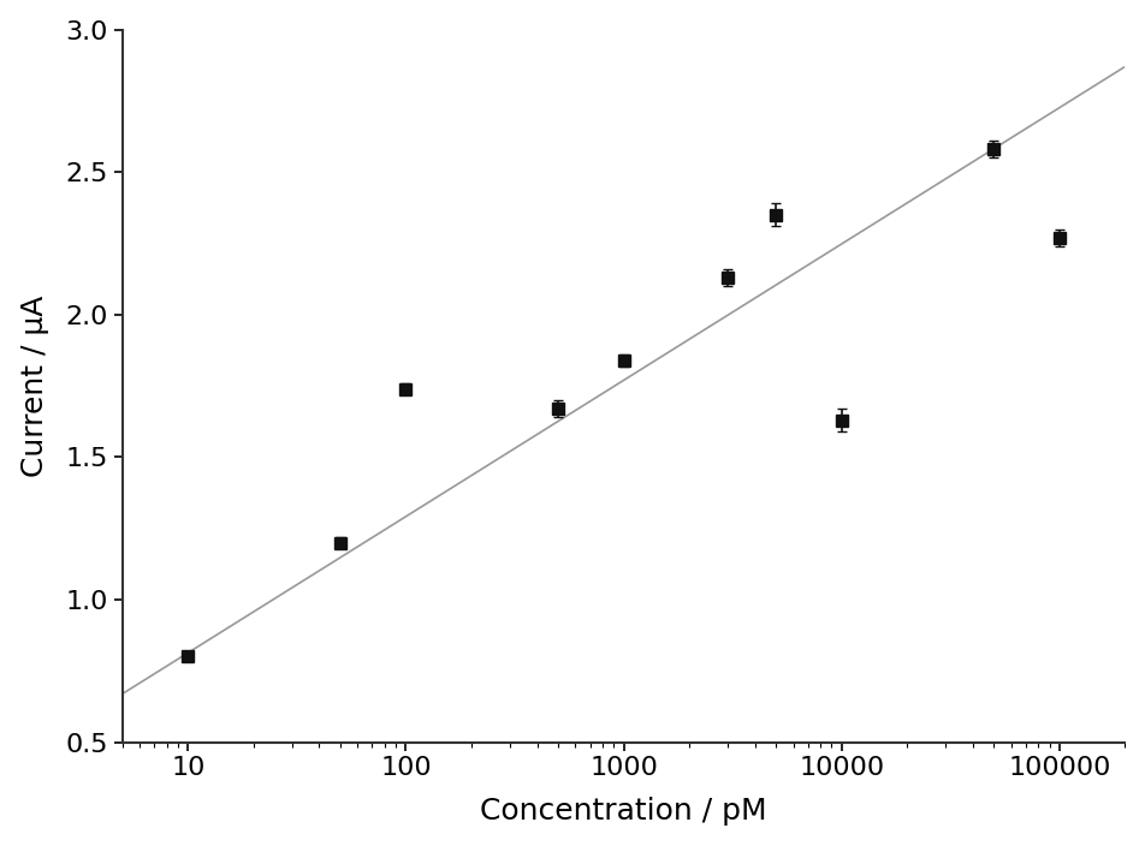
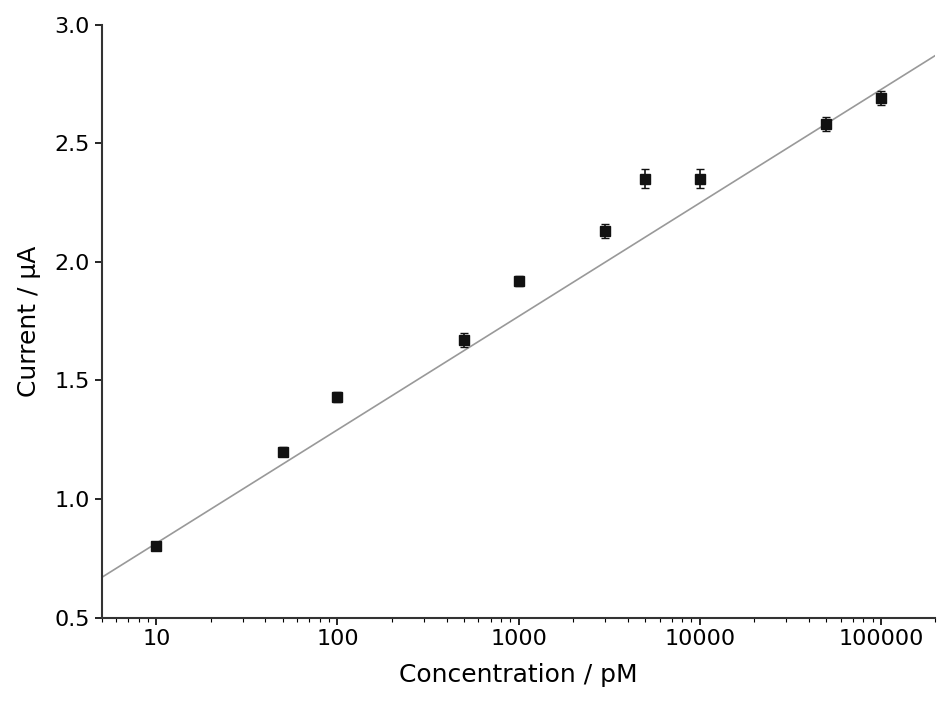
100: 1.74 -> 1.43
1000: 1.84 -> 1.92
10000: 1.63 -> 2.35
100000: 2.27 -> 2.69
